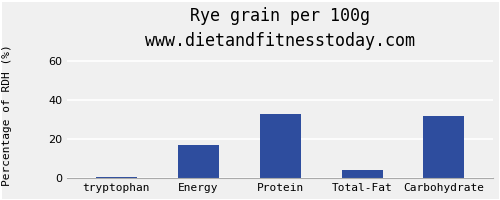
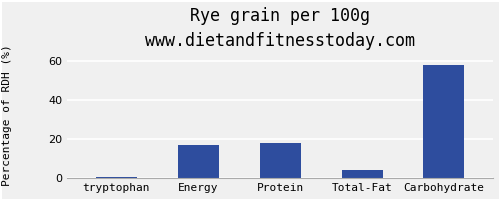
Protein: 33 -> 18
Carbohydrate: 32 -> 58
